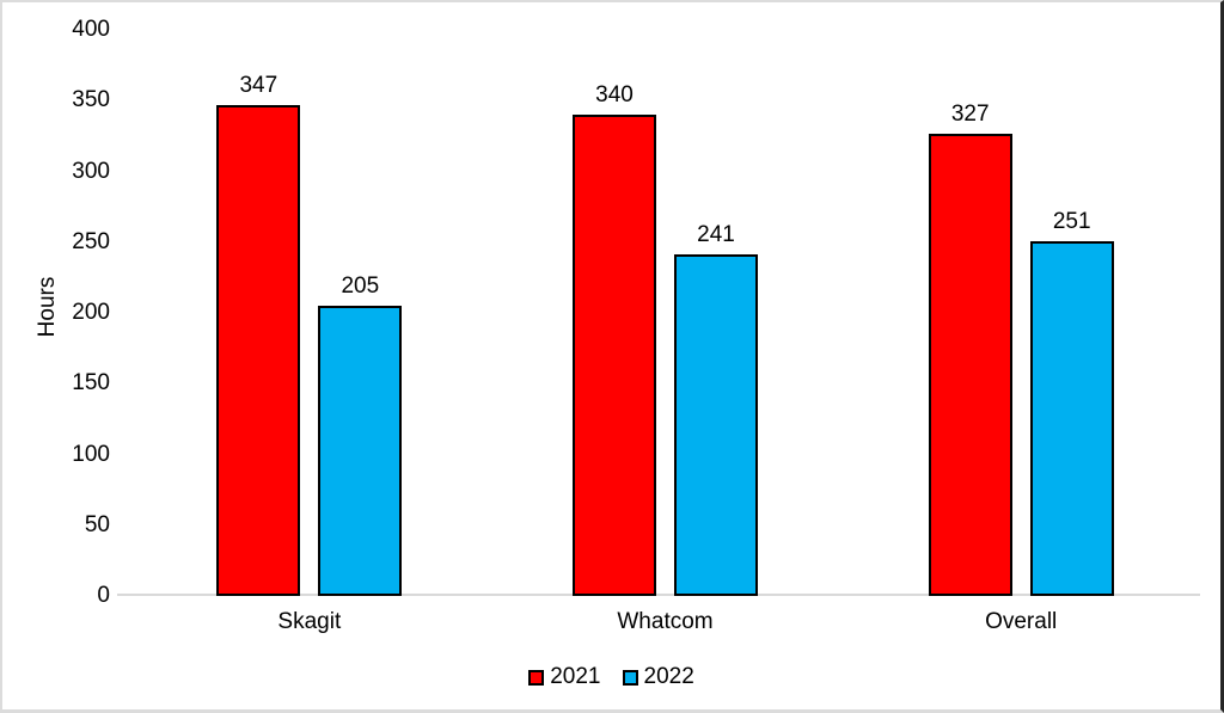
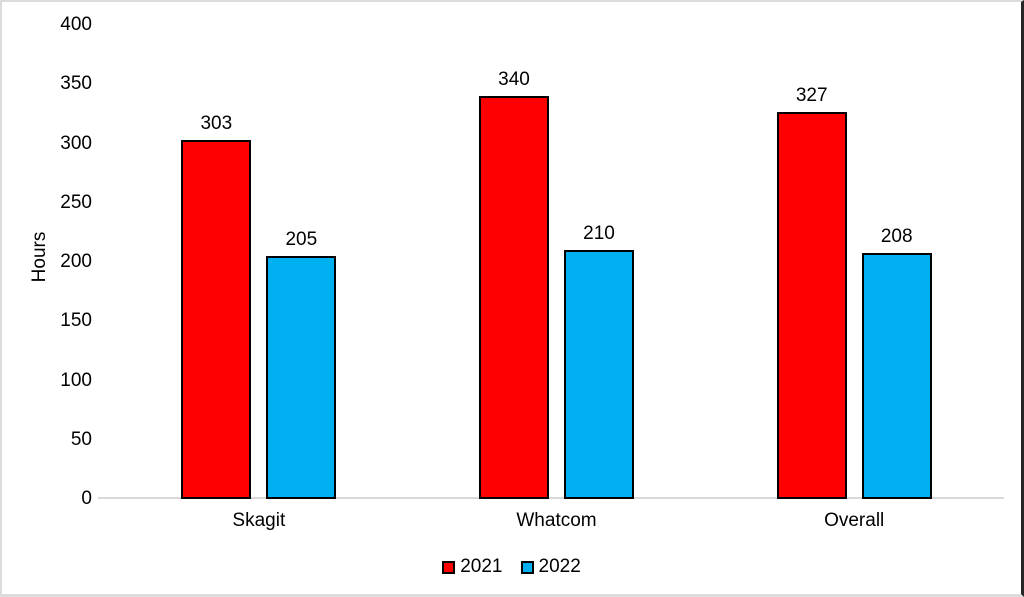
2021/Skagit: 347 -> 303
2022/Whatcom: 241 -> 210
2022/Overall: 251 -> 208
